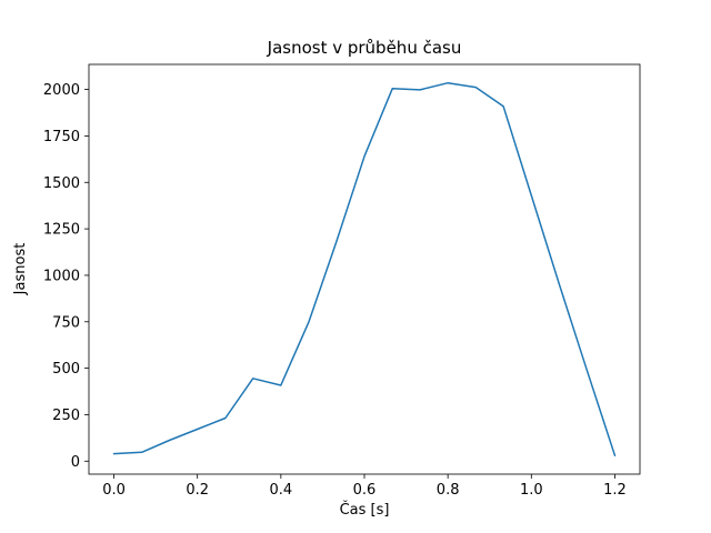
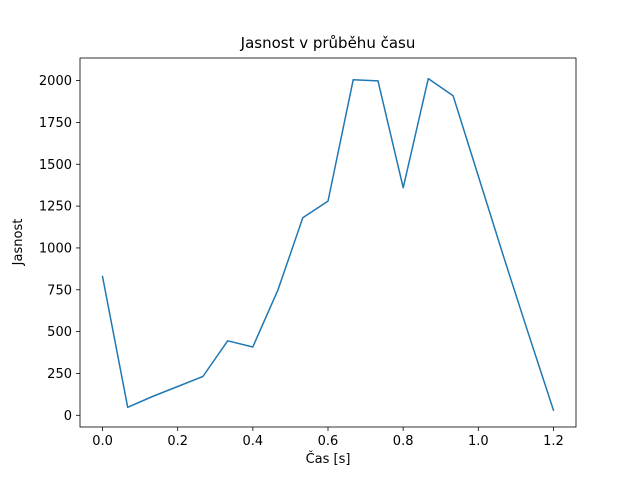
0.0: 40 -> 830
0.6: 1640 -> 1280
0.8: 2040 -> 1360
